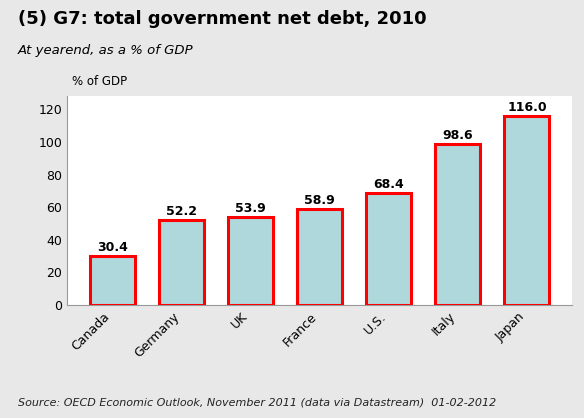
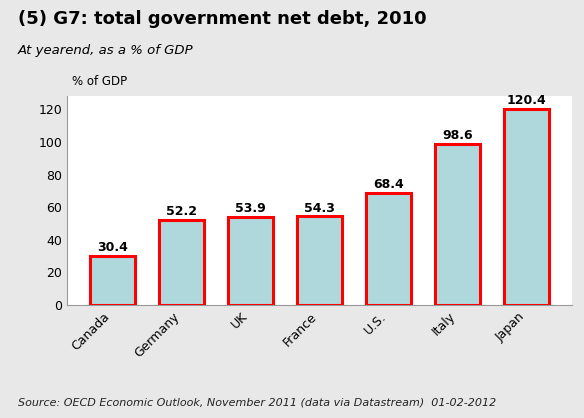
France: 58.9 -> 54.3
Japan: 116.0 -> 120.4
